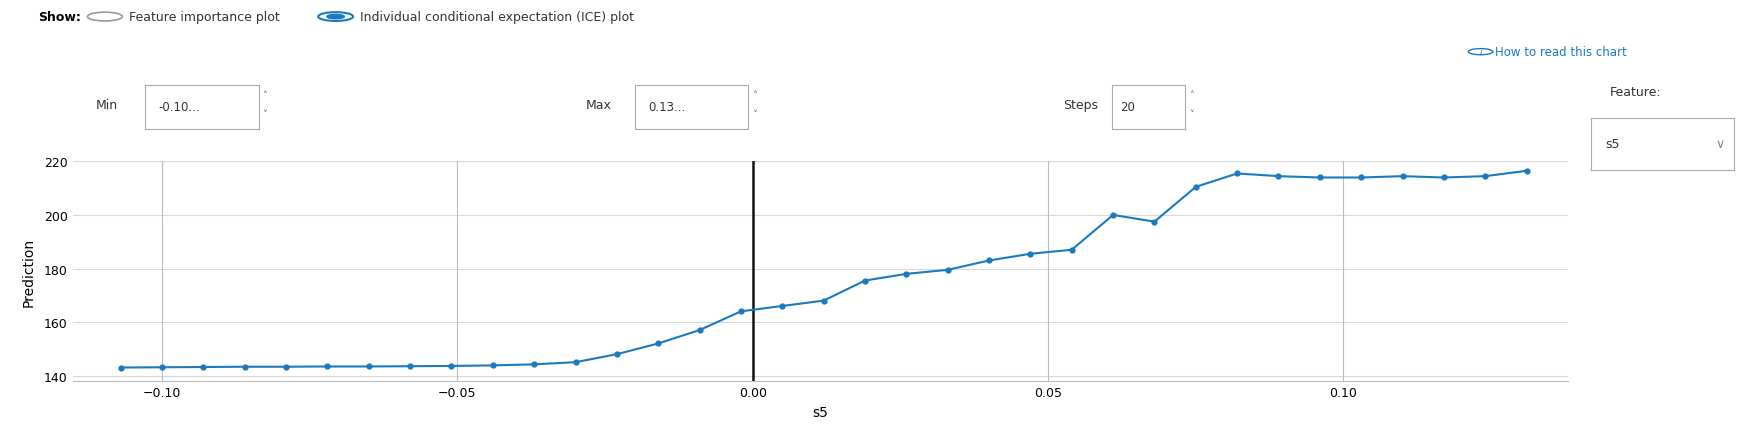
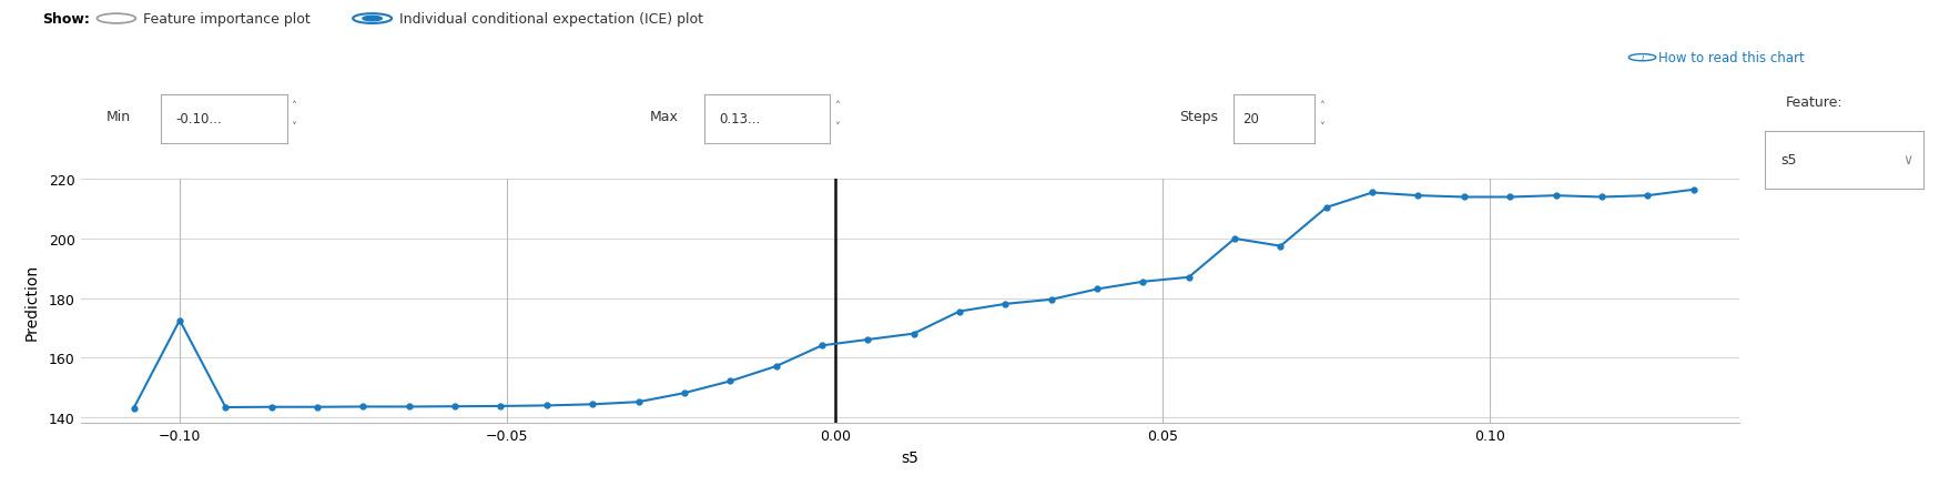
−0.10: 143.1 -> 172.5
